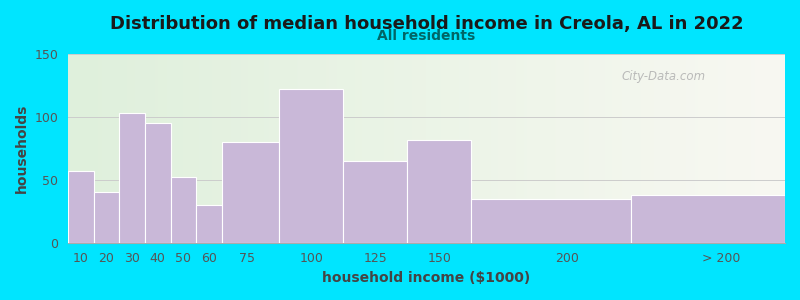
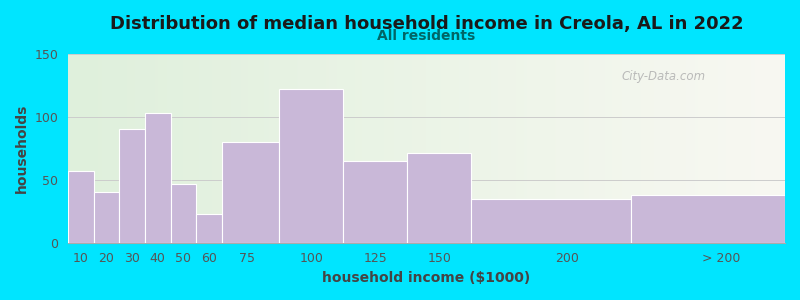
30: 103 -> 90
40: 95 -> 103
50: 52 -> 47
60: 30 -> 23
150: 82 -> 71
